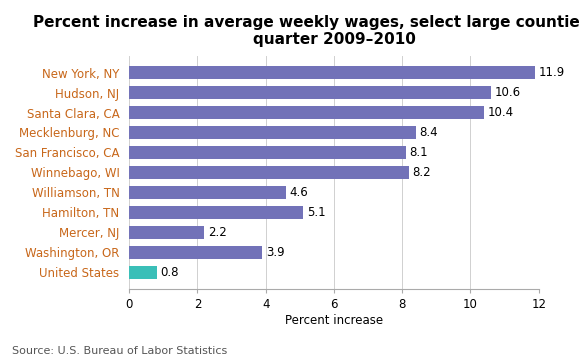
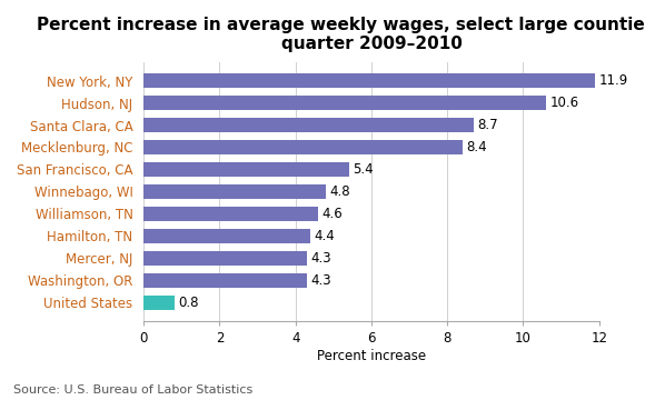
Santa Clara, CA: 10.4 -> 8.7
San Francisco, CA: 8.1 -> 5.4
Winnebago, WI: 8.2 -> 4.8
Hamilton, TN: 5.1 -> 4.4
Mercer, NJ: 2.2 -> 4.3
Washington, OR: 3.9 -> 4.3
